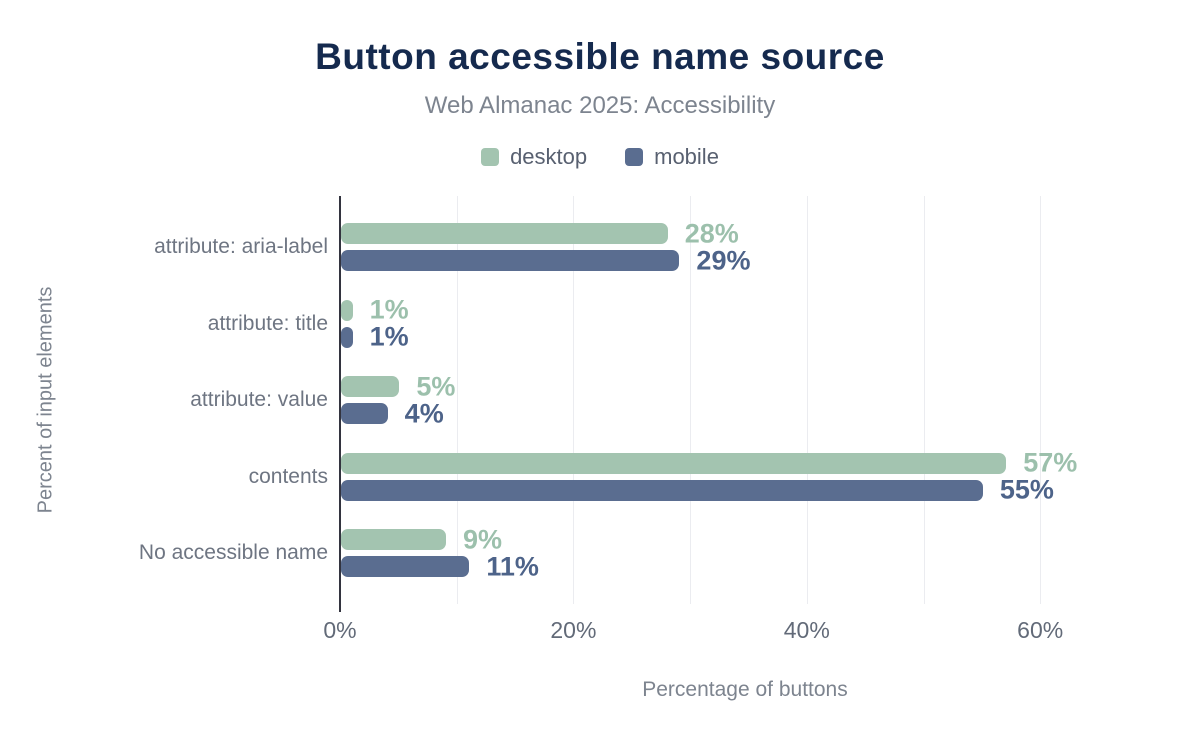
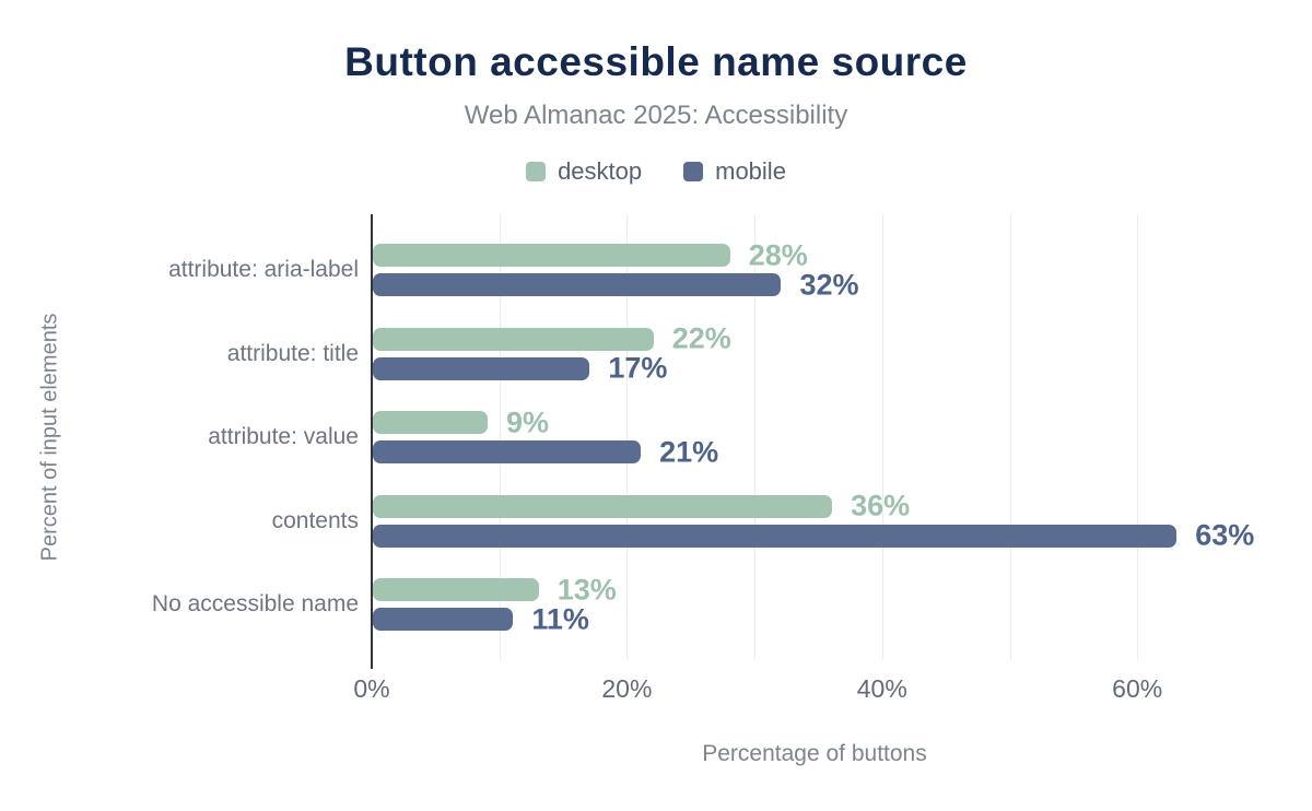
mobile/attribute: aria-label: 29% -> 32%
desktop/attribute: title: 1% -> 22%
mobile/attribute: title: 1% -> 17%
desktop/attribute: value: 5% -> 9%
mobile/attribute: value: 4% -> 21%
desktop/contents: 57% -> 36%
mobile/contents: 55% -> 63%
desktop/No accessible name: 9% -> 13%
